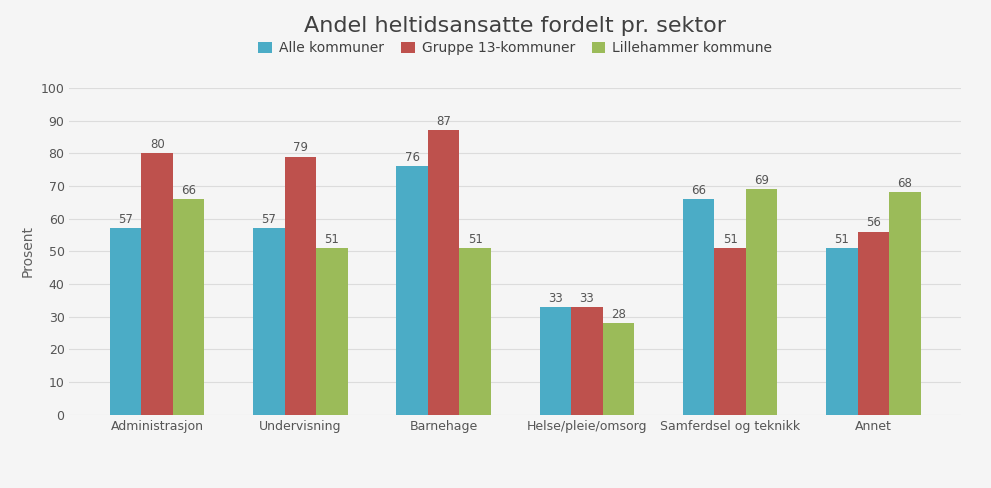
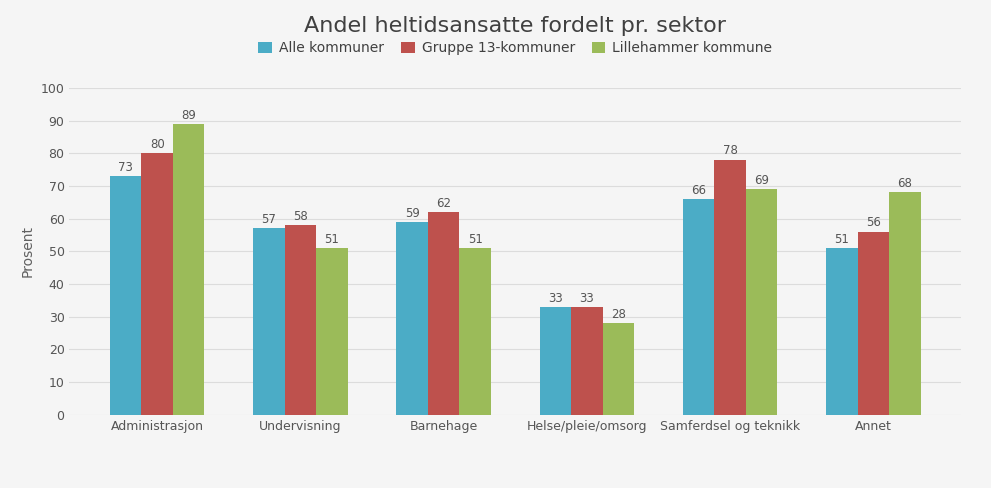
Alle kommuner/Administrasjon: 57 -> 73
Lillehammer kommune/Administrasjon: 66 -> 89
Gruppe 13-kommuner/Undervisning: 79 -> 58
Alle kommuner/Barnehage: 76 -> 59
Gruppe 13-kommuner/Barnehage: 87 -> 62
Gruppe 13-kommuner/Samferdsel og teknikk: 51 -> 78
